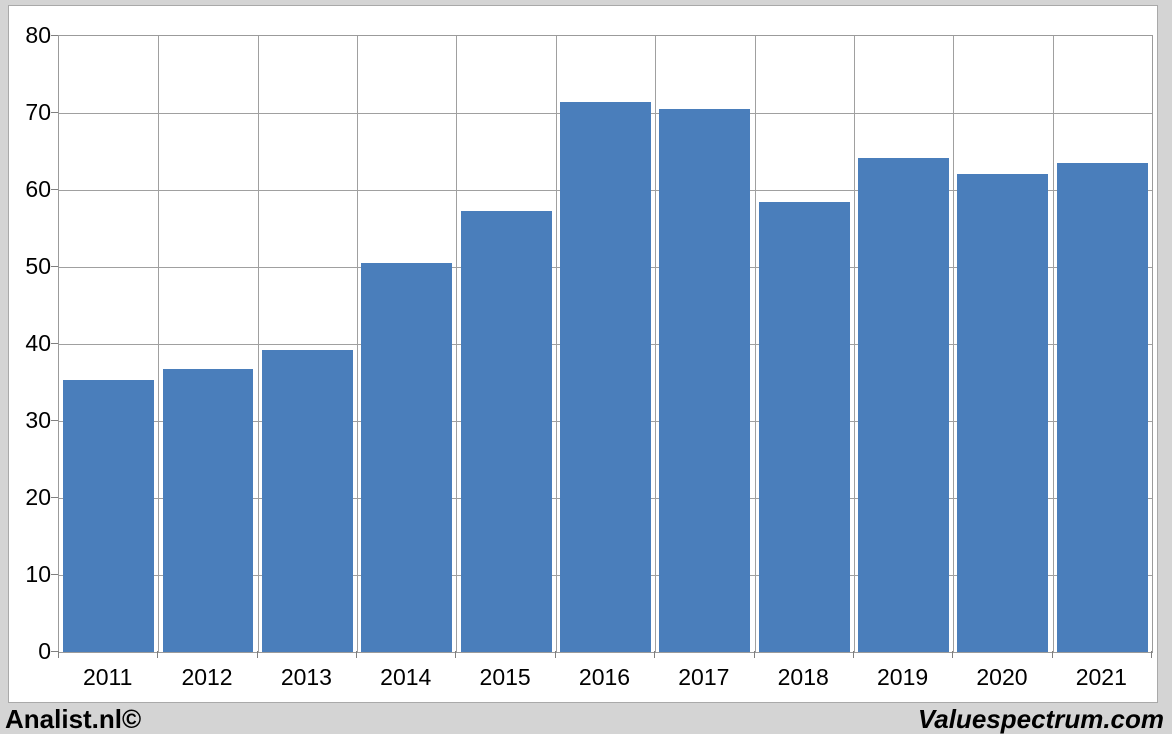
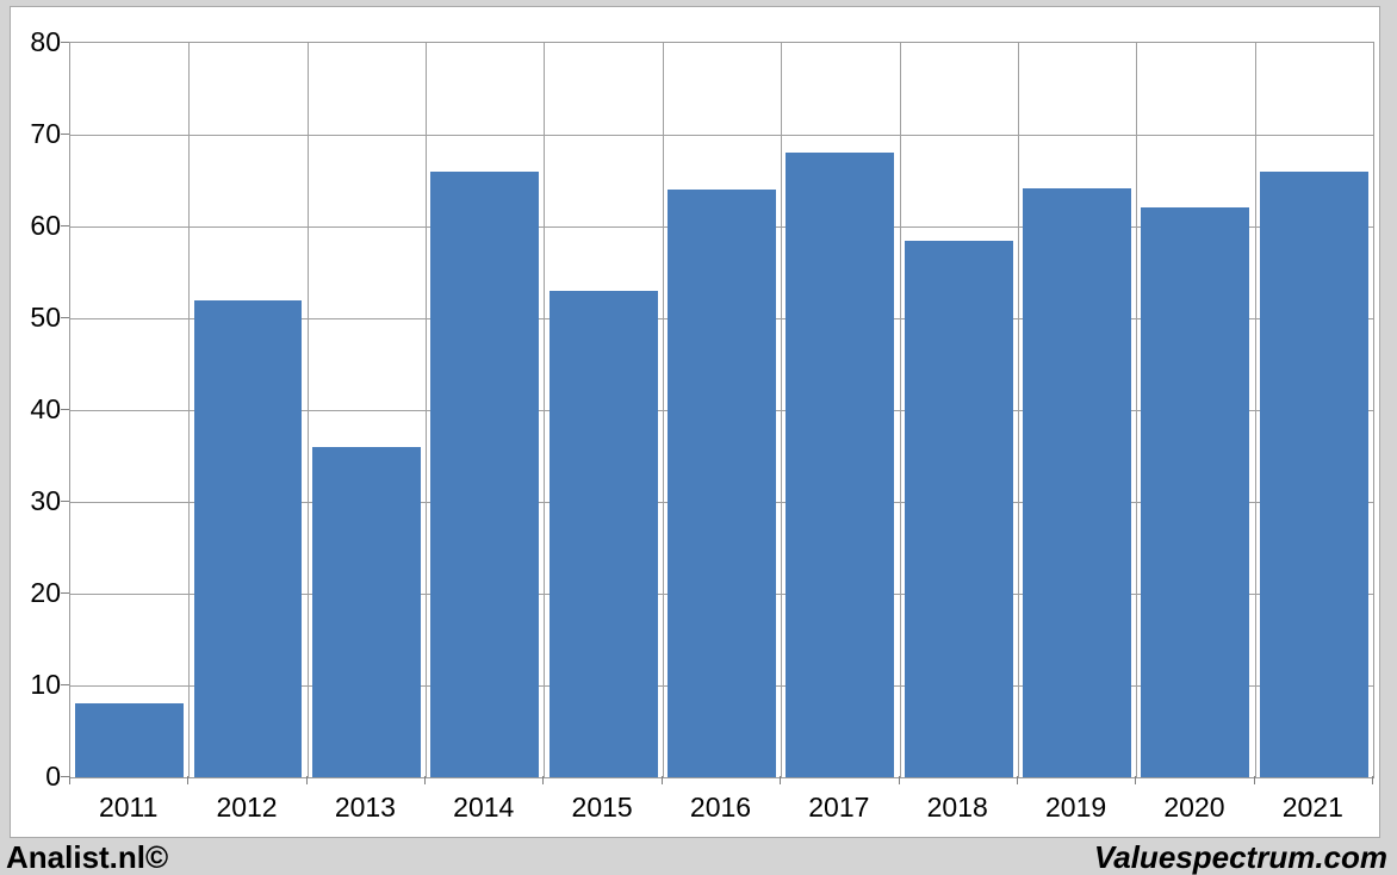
2011: 35 -> 8
2012: 37 -> 52
2013: 39 -> 36
2014: 50 -> 66
2015: 57 -> 53
2016: 71 -> 64
2017: 70 -> 68
2021: 64 -> 66
